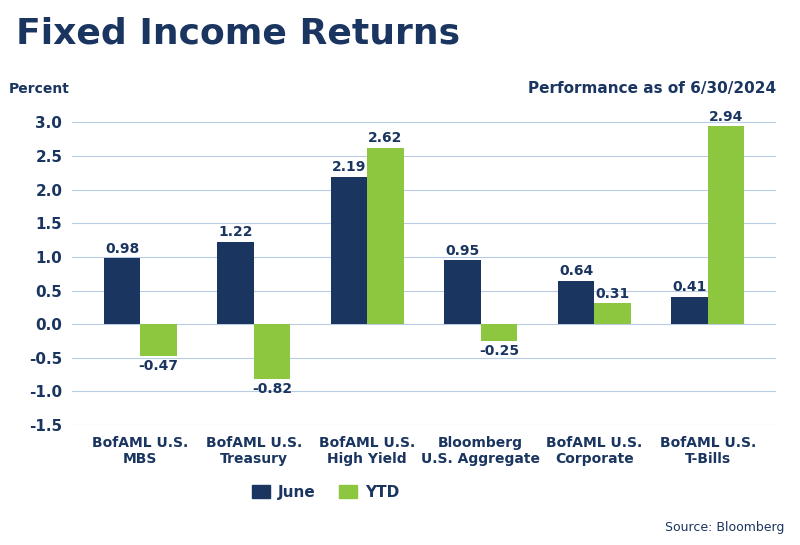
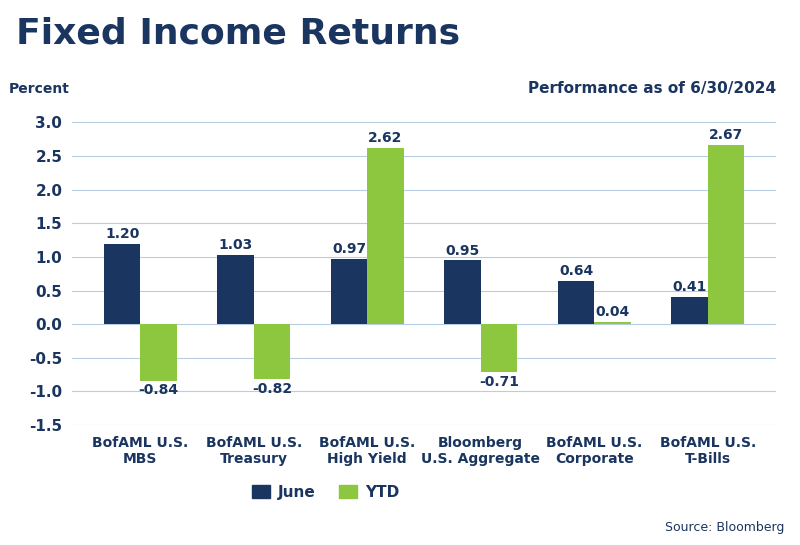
June/BofAML U.S. MBS: 0.98 -> 1.20
YTD/BofAML U.S. MBS: -0.47 -> -0.84
June/BofAML U.S. Treasury: 1.22 -> 1.03
June/BofAML U.S. High Yield: 2.19 -> 0.97
YTD/Bloomberg U.S. Aggregate: -0.25 -> -0.71
YTD/BofAML U.S. Corporate: 0.31 -> 0.04
YTD/BofAML U.S. T-Bills: 2.94 -> 2.67
